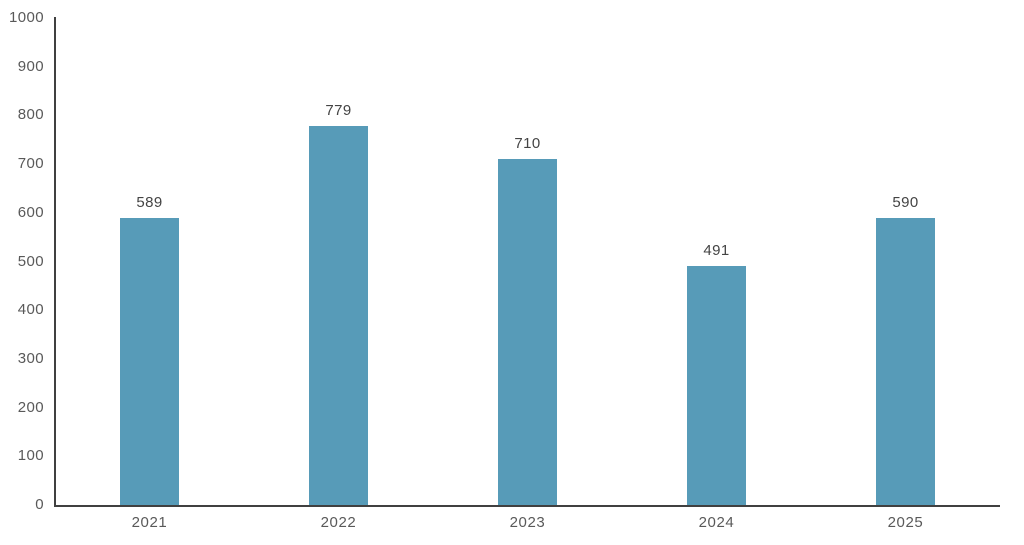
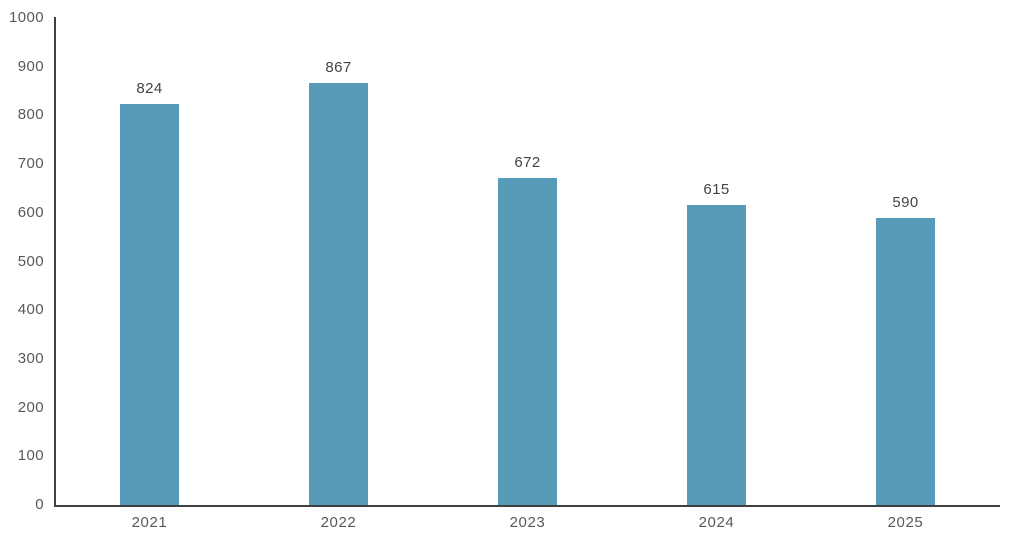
2021: 589 -> 824
2022: 779 -> 867
2023: 710 -> 672
2024: 491 -> 615
